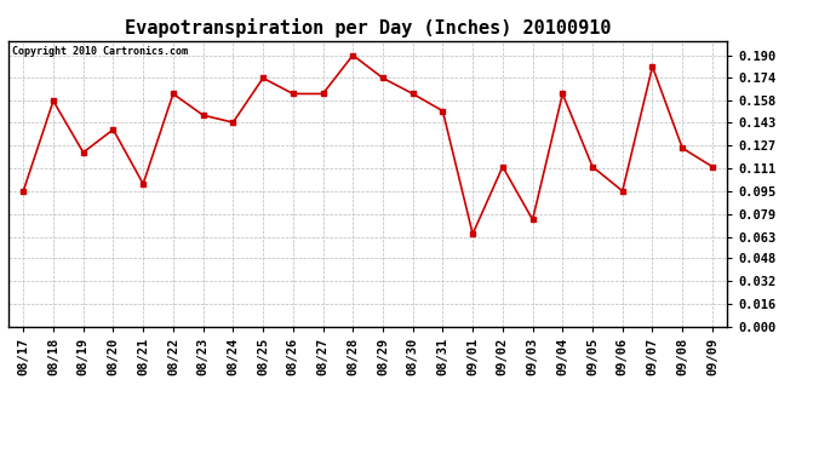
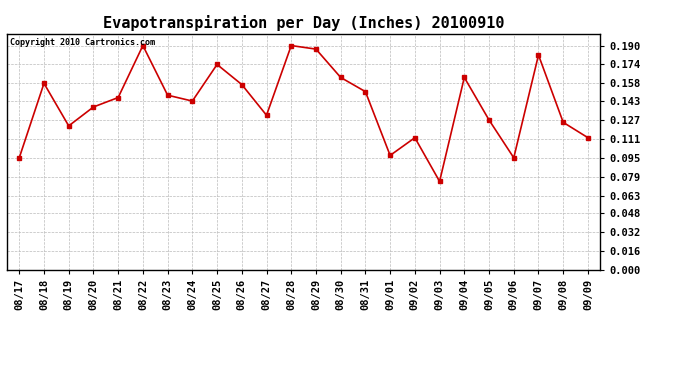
08/21: 0.100 -> 0.146
08/22: 0.163 -> 0.190
08/26: 0.163 -> 0.157
08/27: 0.163 -> 0.131
08/29: 0.174 -> 0.187
09/01: 0.065 -> 0.097
09/05: 0.112 -> 0.127
